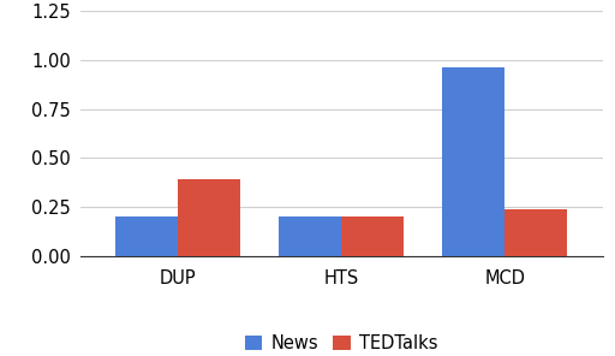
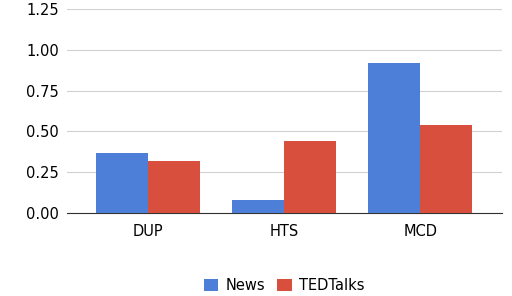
News/DUP: 0.20 -> 0.37
TEDTalks/DUP: 0.39 -> 0.32
News/HTS: 0.20 -> 0.08
TEDTalks/HTS: 0.20 -> 0.44
News/MCD: 0.96 -> 0.92
TEDTalks/MCD: 0.24 -> 0.54
